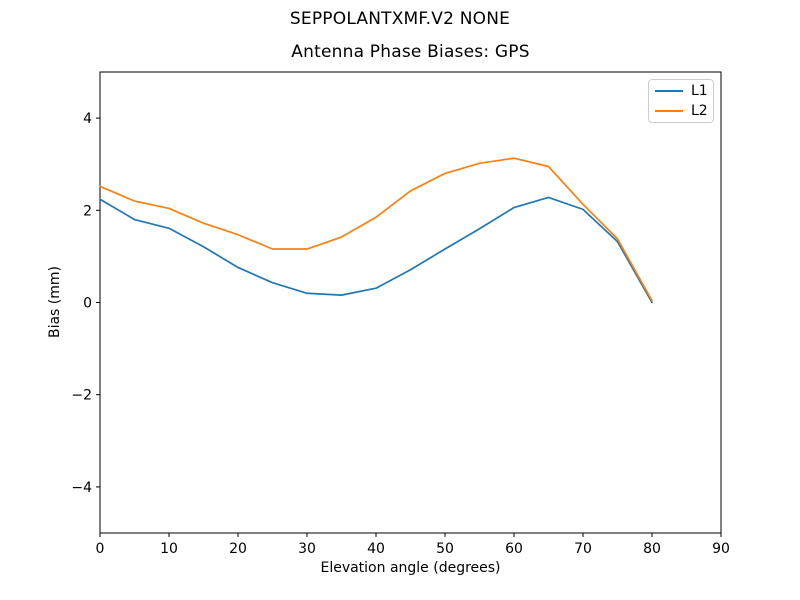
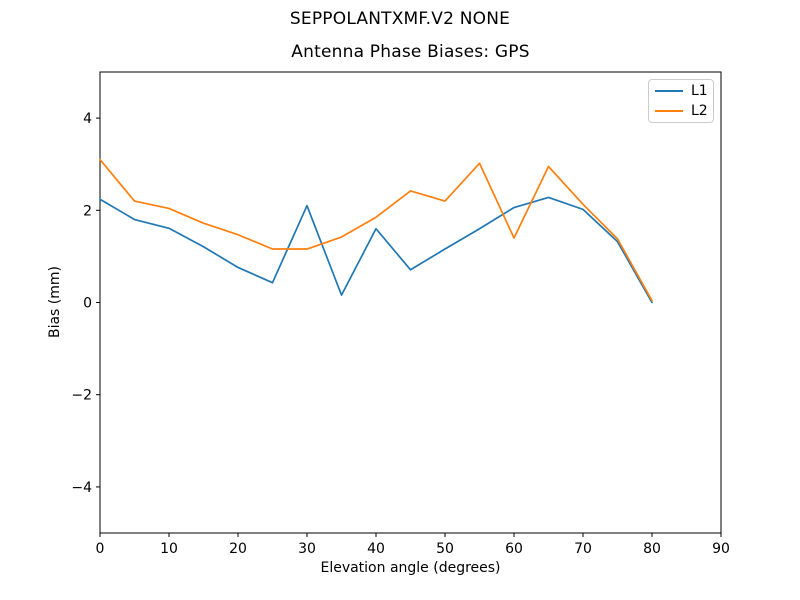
L2/0: 2.5 -> 3.1
L1/30: 0.2 -> 2.1
L1/40: 0.3 -> 1.6
L2/50: 2.8 -> 2.2
L2/60: 3.1 -> 1.4
